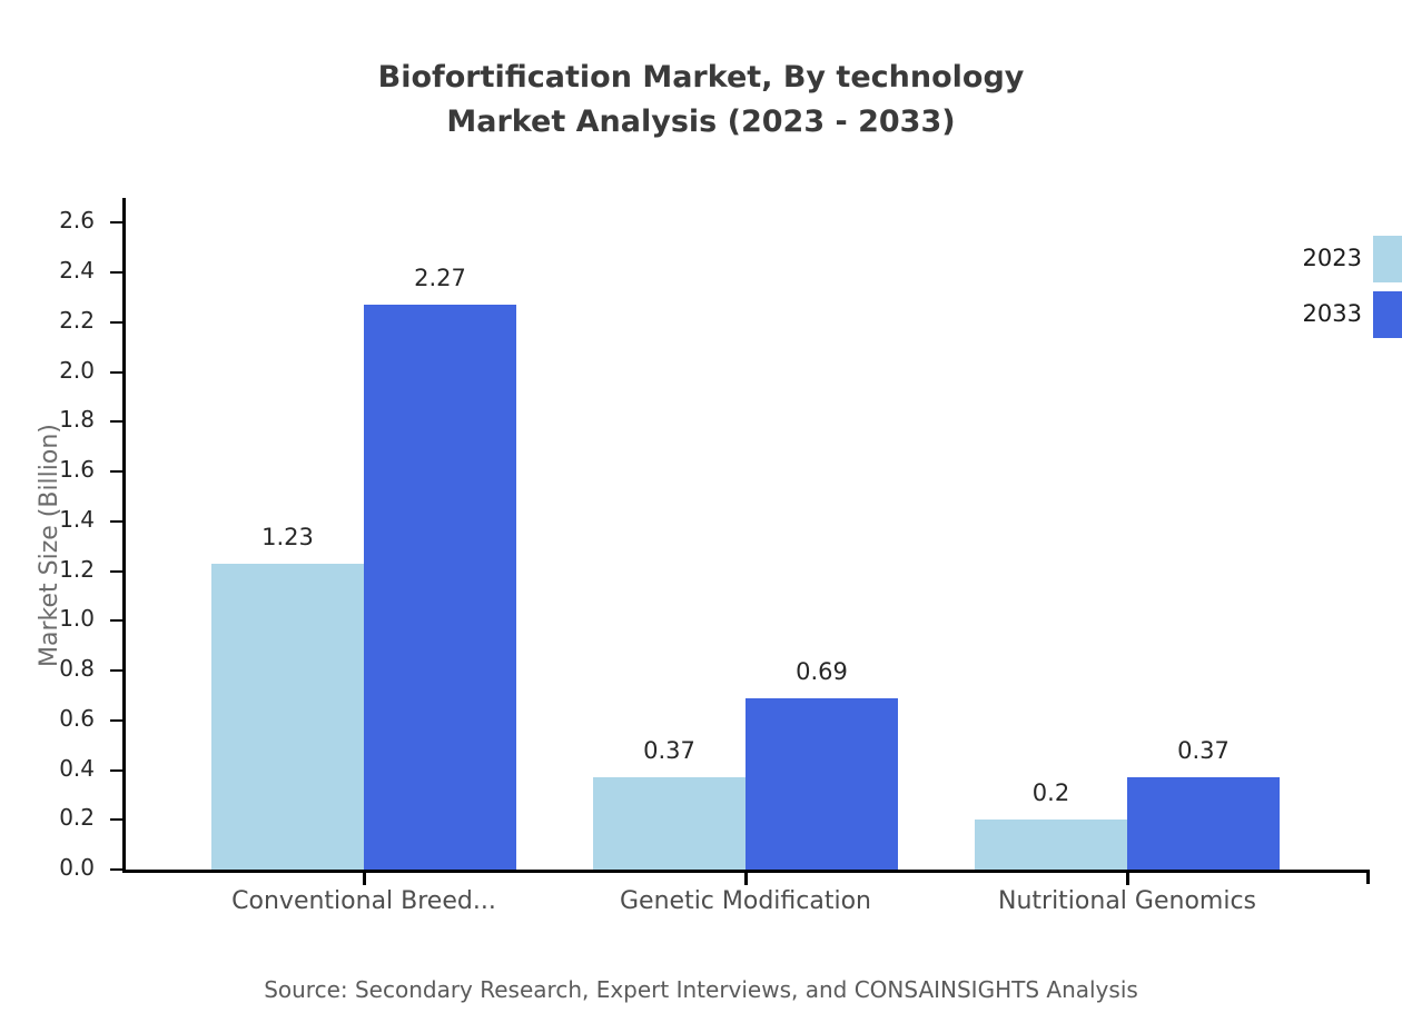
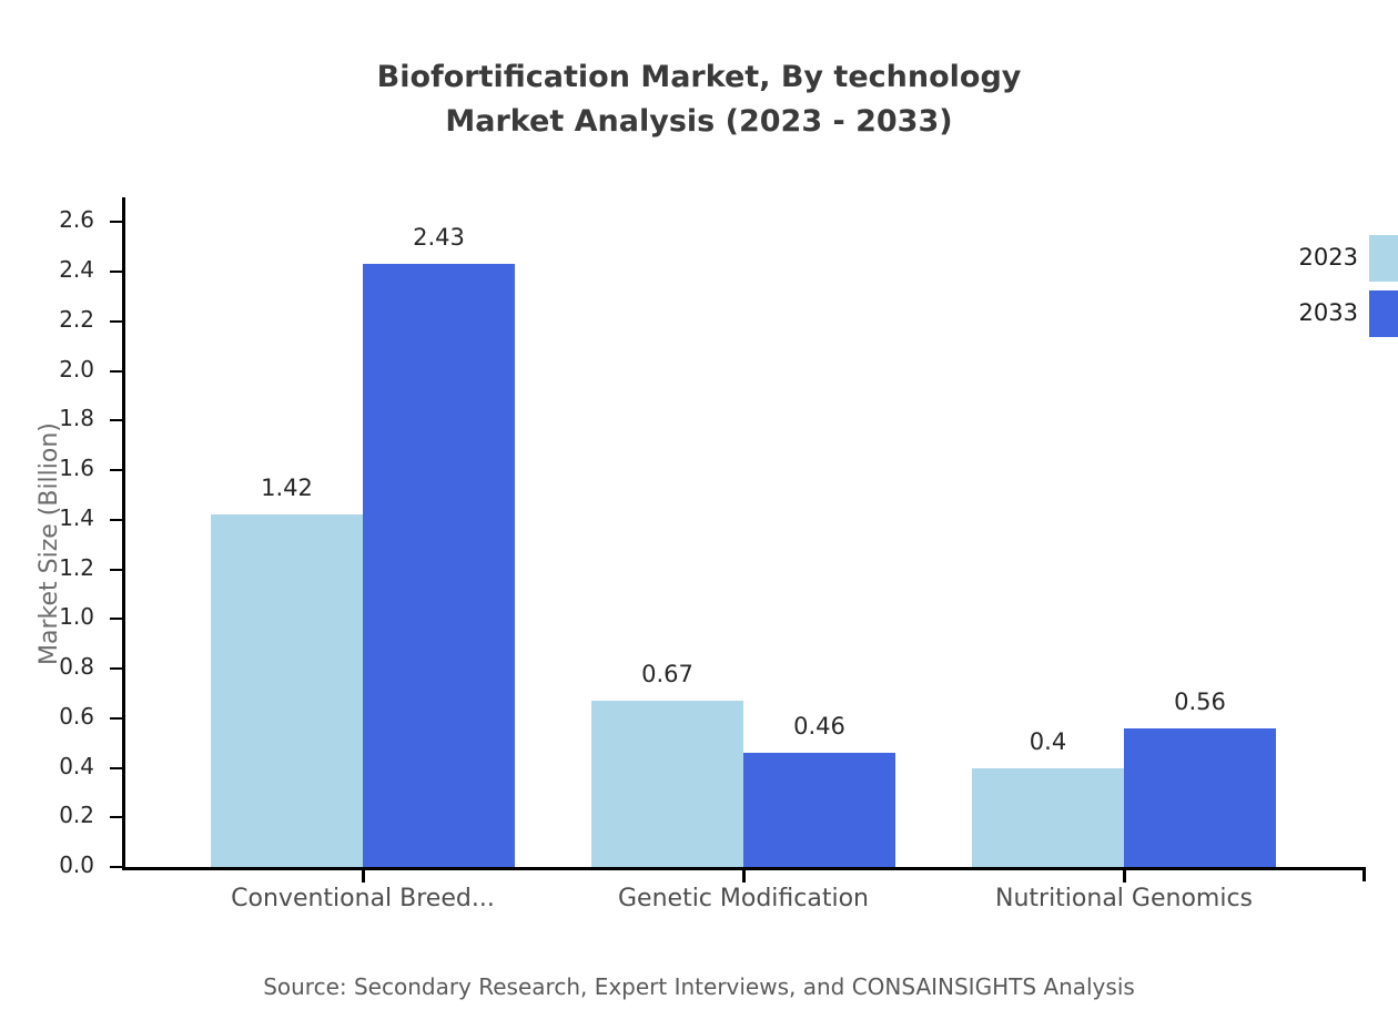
2023/Conventional Breed...: 1.23 -> 1.42
2033/Conventional Breed...: 2.27 -> 2.43
2023/Genetic Modification: 0.37 -> 0.67
2033/Genetic Modification: 0.69 -> 0.46
2023/Nutritional Genomics: 0.2 -> 0.4
2033/Nutritional Genomics: 0.37 -> 0.56
